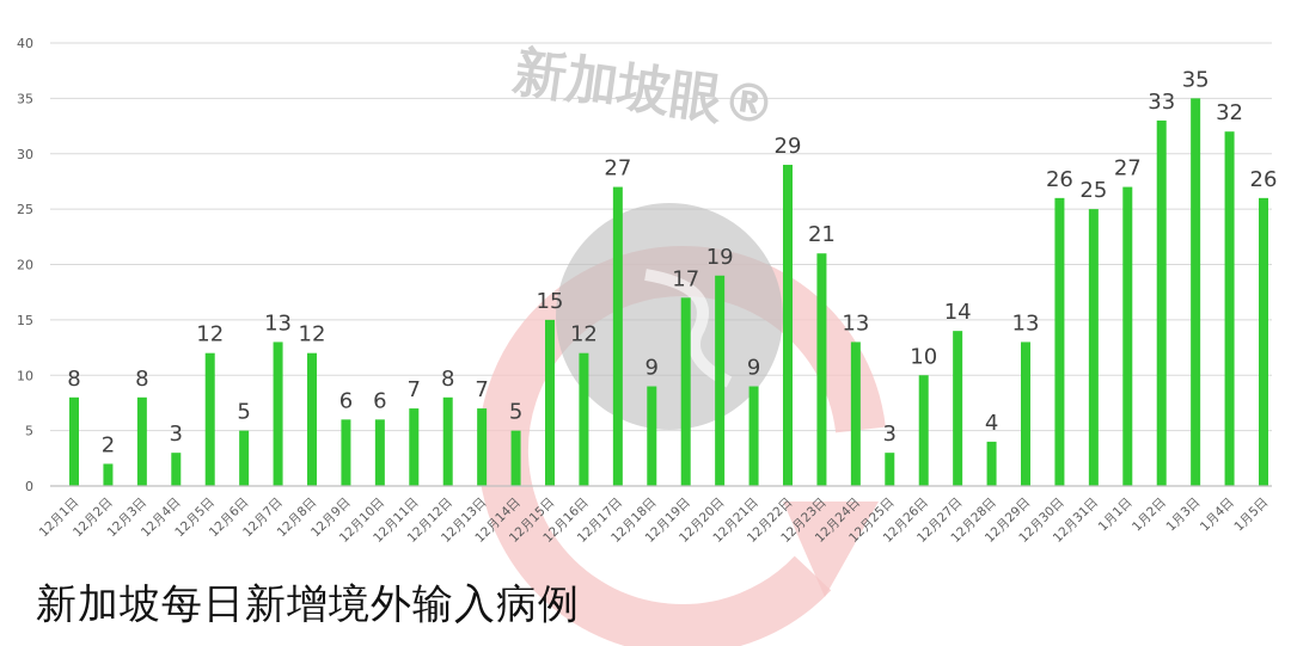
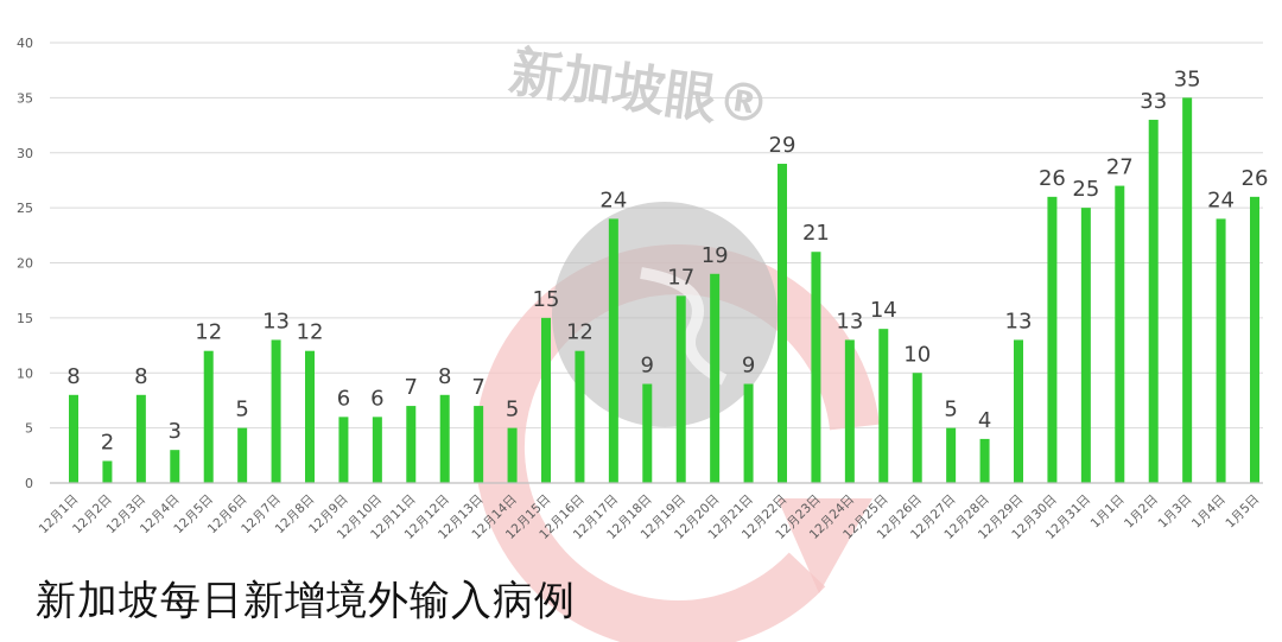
12月17日: 27 -> 24
12月25日: 3 -> 14
12月27日: 14 -> 5
1月4日: 32 -> 24
